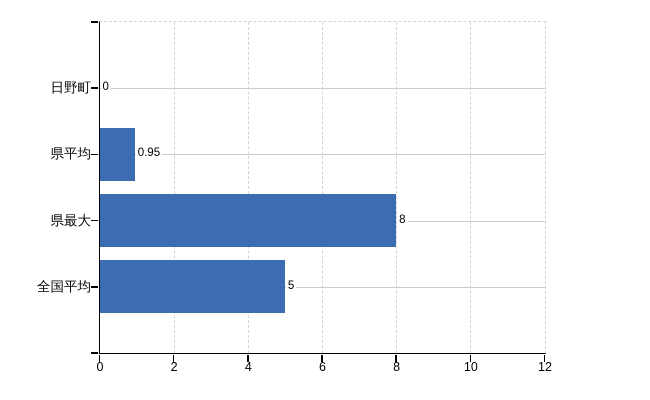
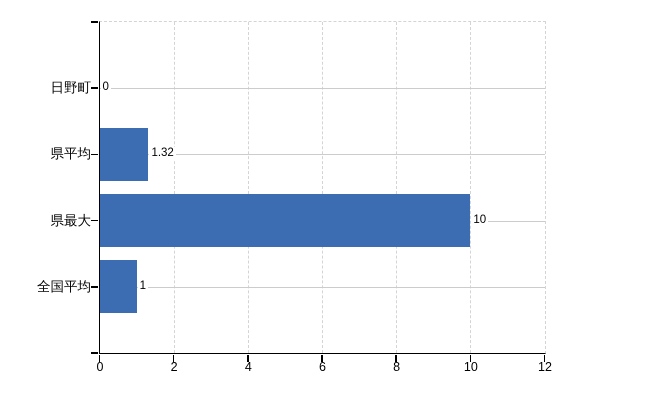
県平均: 0.95 -> 1.32
県最大: 8 -> 10
全国平均: 5 -> 1
